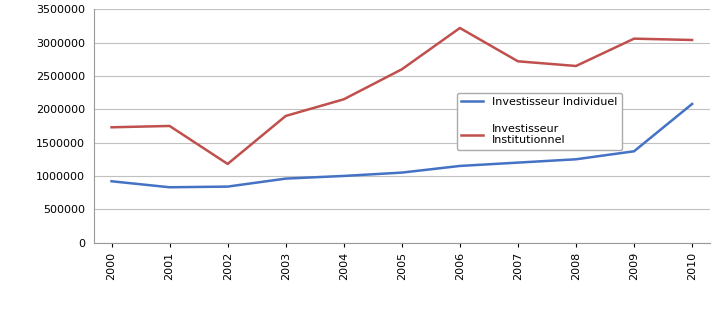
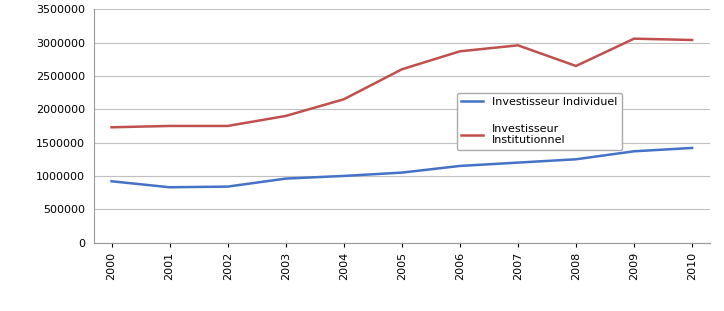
Investisseur Institutionnel/2002: 1180000 -> 1750000
Investisseur Institutionnel/2006: 3220000 -> 2870000
Investisseur Institutionnel/2007: 2720000 -> 2960000
Investisseur Individuel/2010: 2080000 -> 1420000
